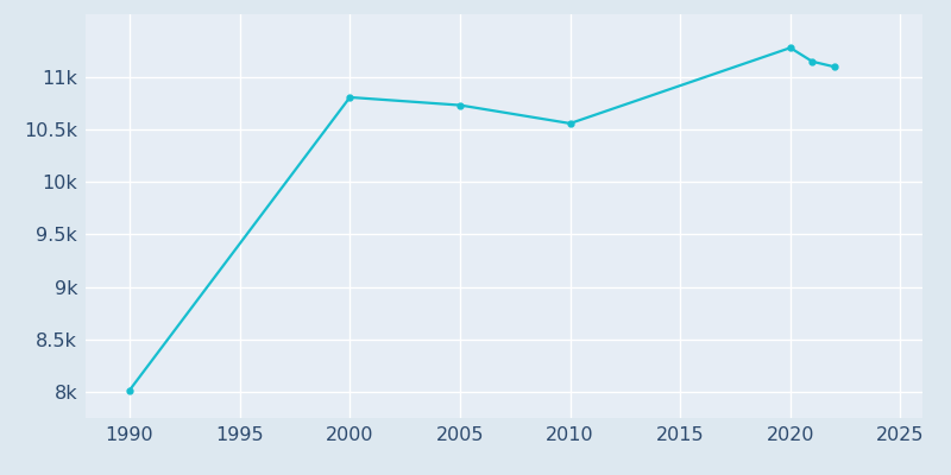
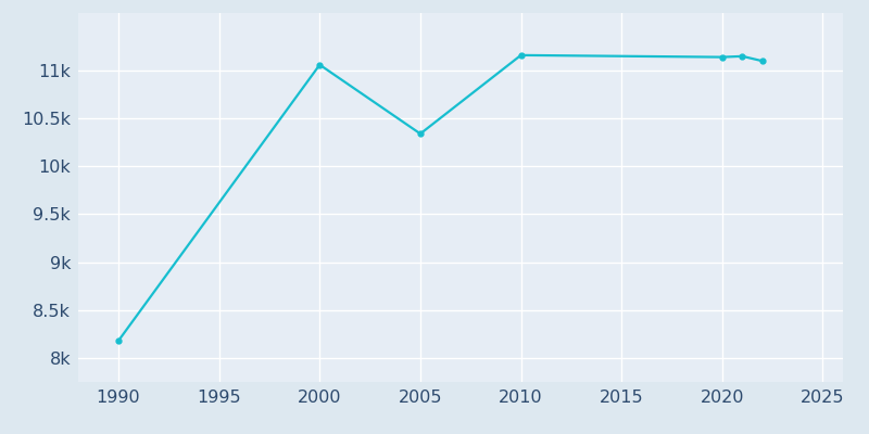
1990: 8.02k -> 8.18k
2000: 10.81k -> 11.06k
2005: 10.73k -> 10.34k
2010: 10.56k -> 11.16k
2020: 11.28k -> 11.14k
